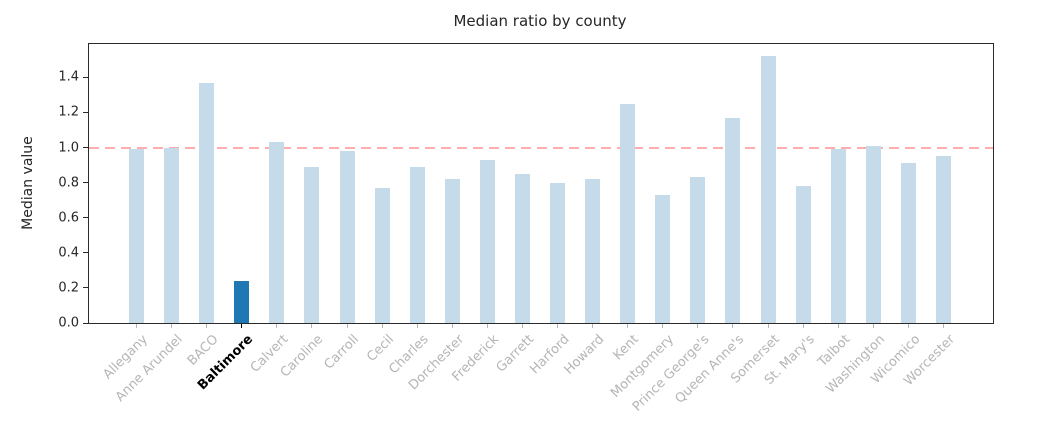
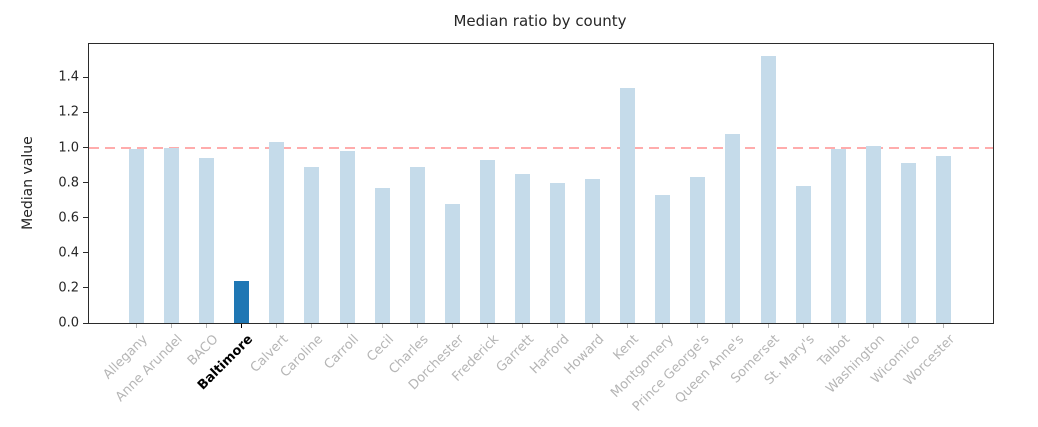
BACO: 1.37 -> 0.94
Dorchester: 0.82 -> 0.68
Kent: 1.25 -> 1.34
Queen Anne's: 1.17 -> 1.08
